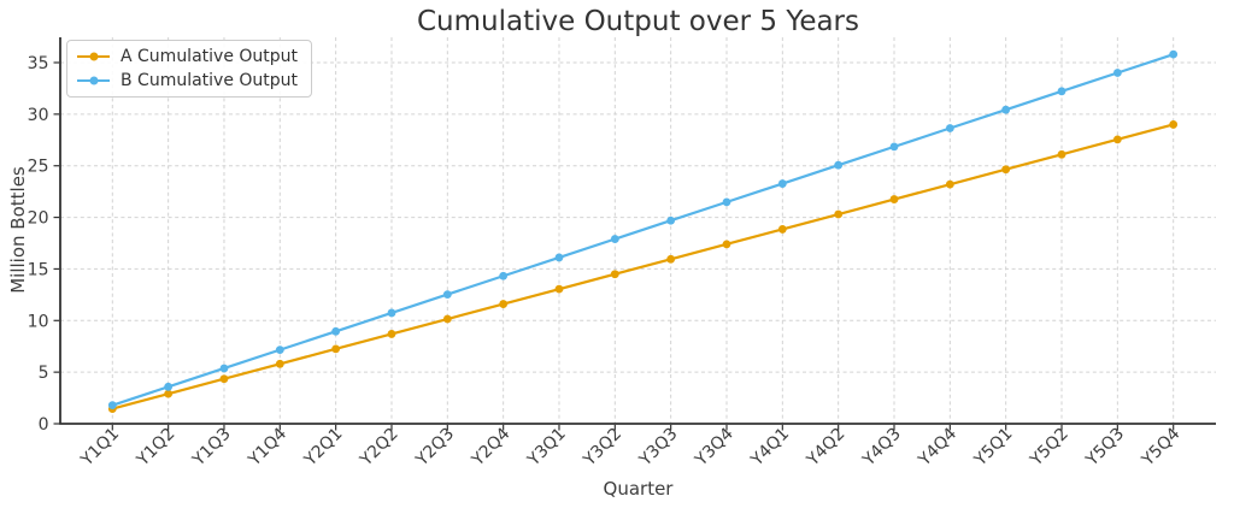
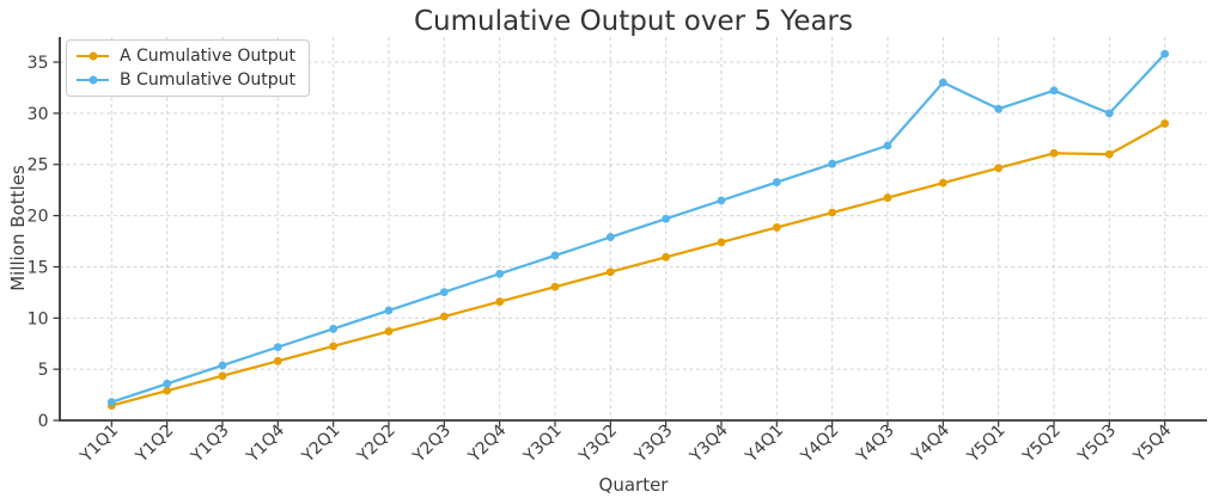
B Cumulative Output/Y4Q4: 29 -> 33
A Cumulative Output/Y5Q3: 28 -> 26
B Cumulative Output/Y5Q3: 34 -> 30
